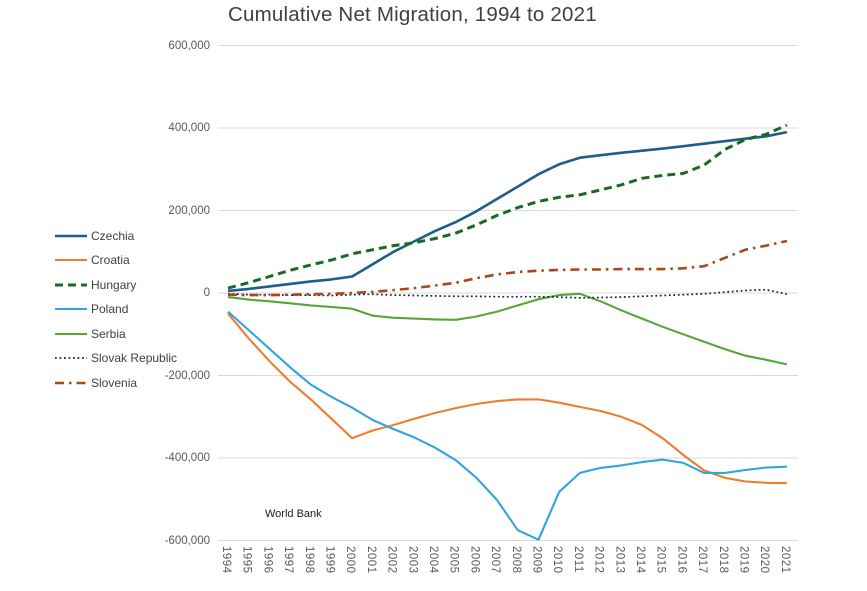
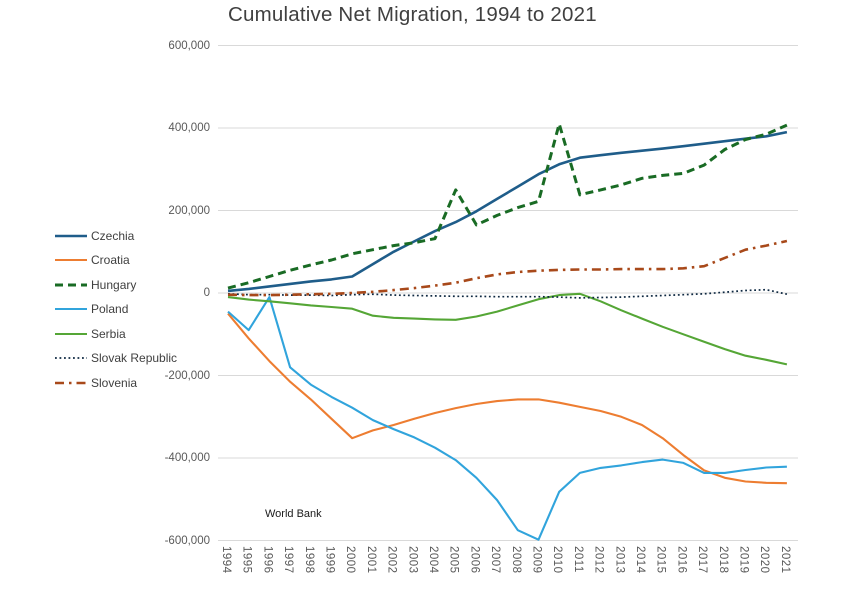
Poland/1996: -140000 -> -10000
Hungary/2005: 140000 -> 250000
Hungary/2010: 230000 -> 410000
